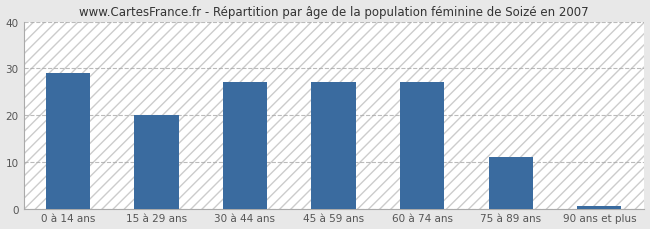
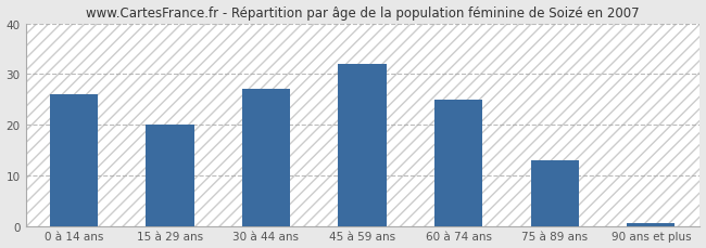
0 à 14 ans: 29.0 -> 26.0
45 à 59 ans: 27.0 -> 32.0
60 à 74 ans: 27.0 -> 25.0
75 à 89 ans: 11.0 -> 13.0
